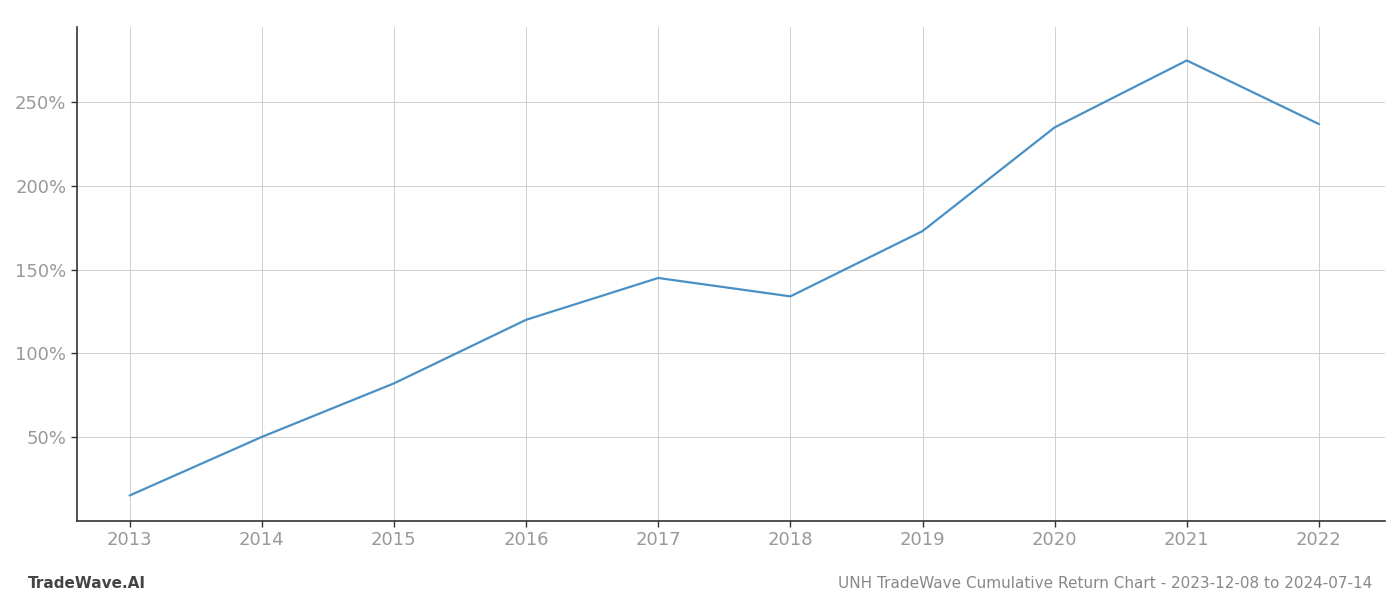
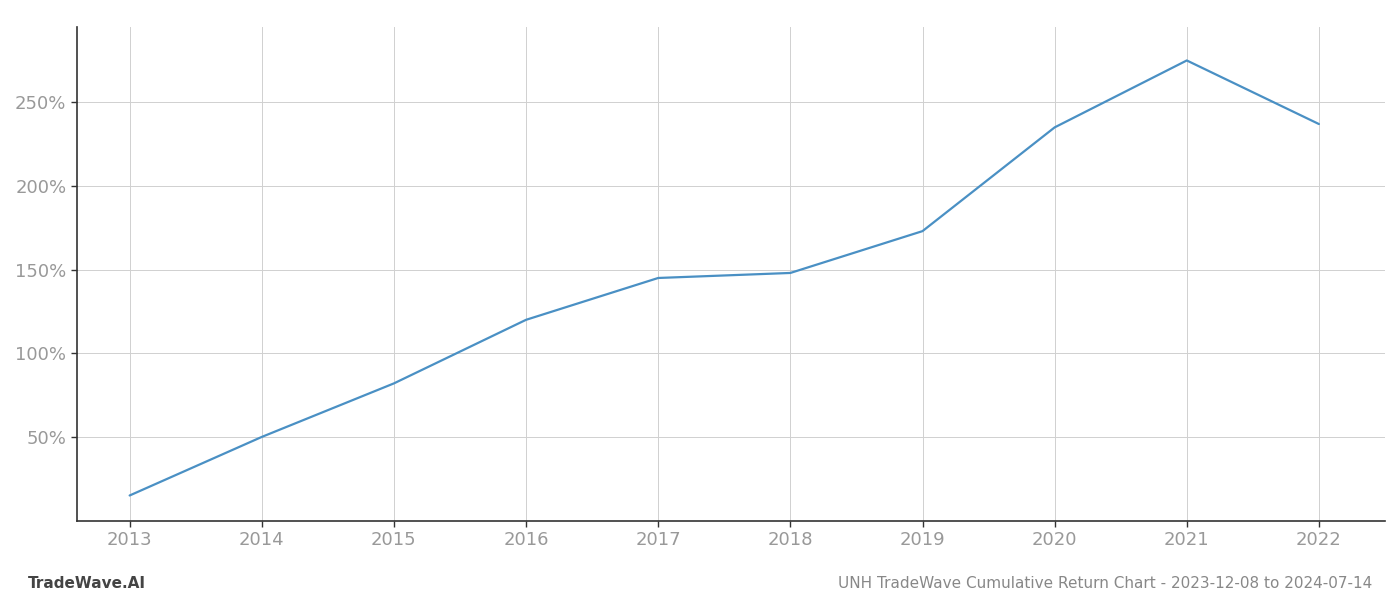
2018: 134% -> 148%
